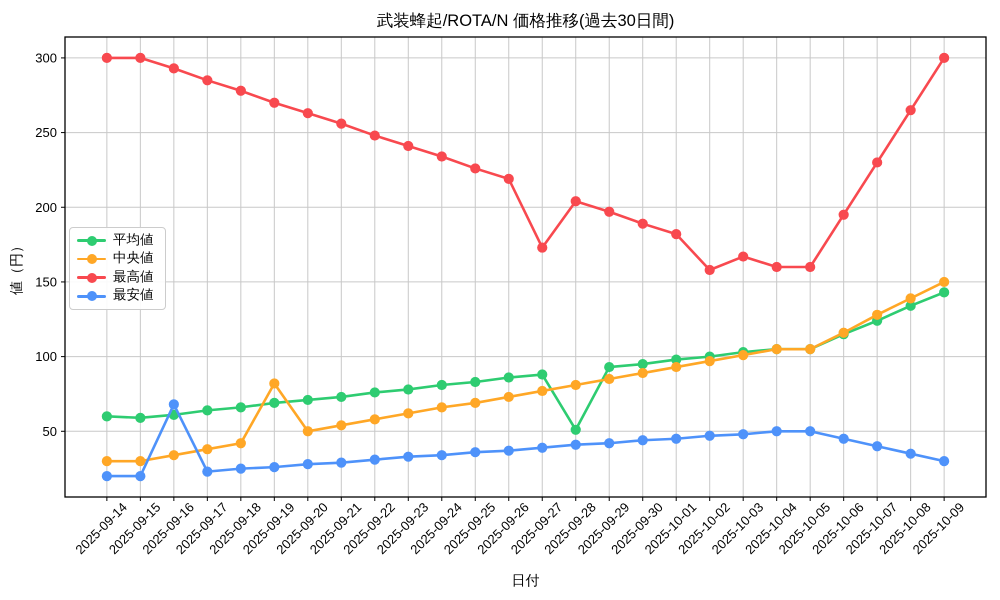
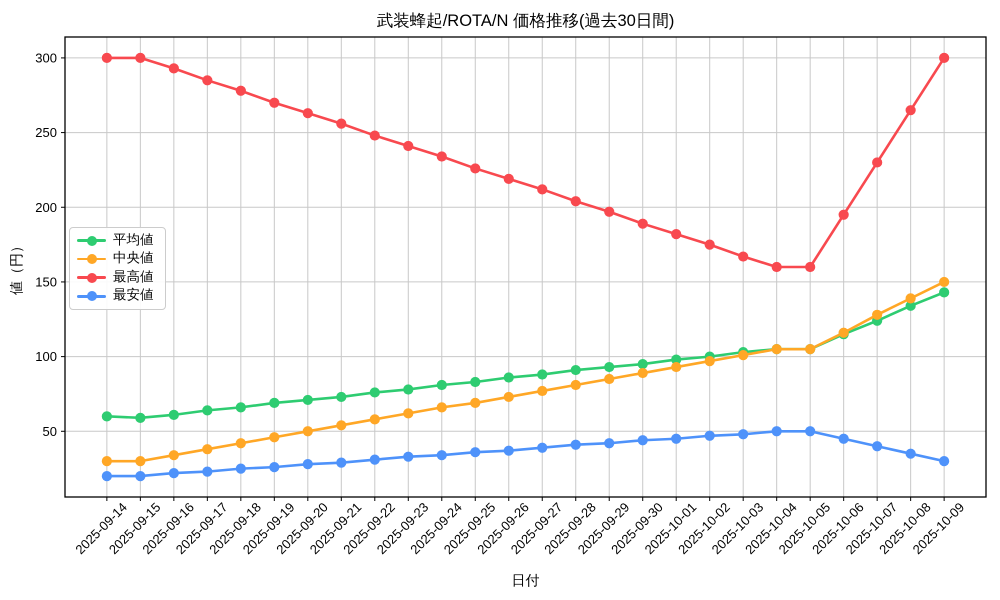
最安値/2025-09-16: 68 -> 22
中央値/2025-09-19: 82 -> 46
最高値/2025-09-27: 173 -> 212
平均値/2025-09-28: 51 -> 91
最高値/2025-10-02: 158 -> 175
